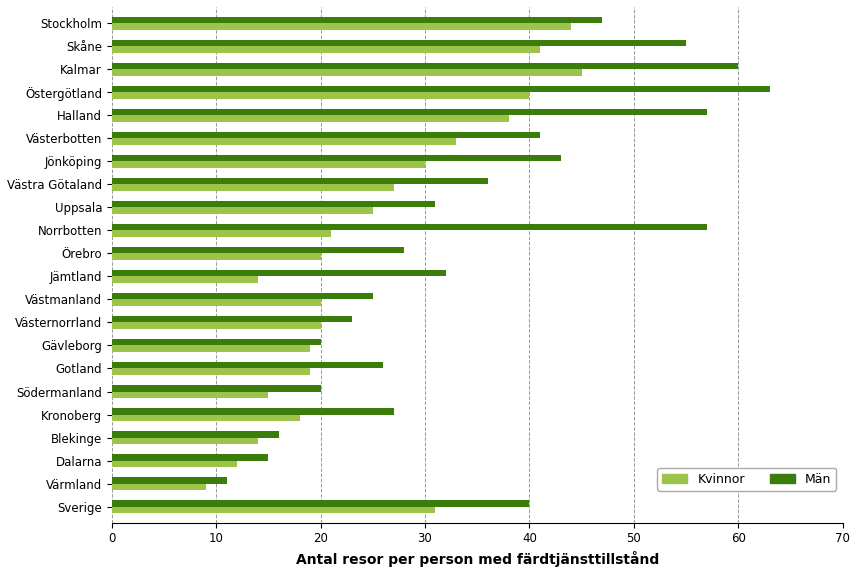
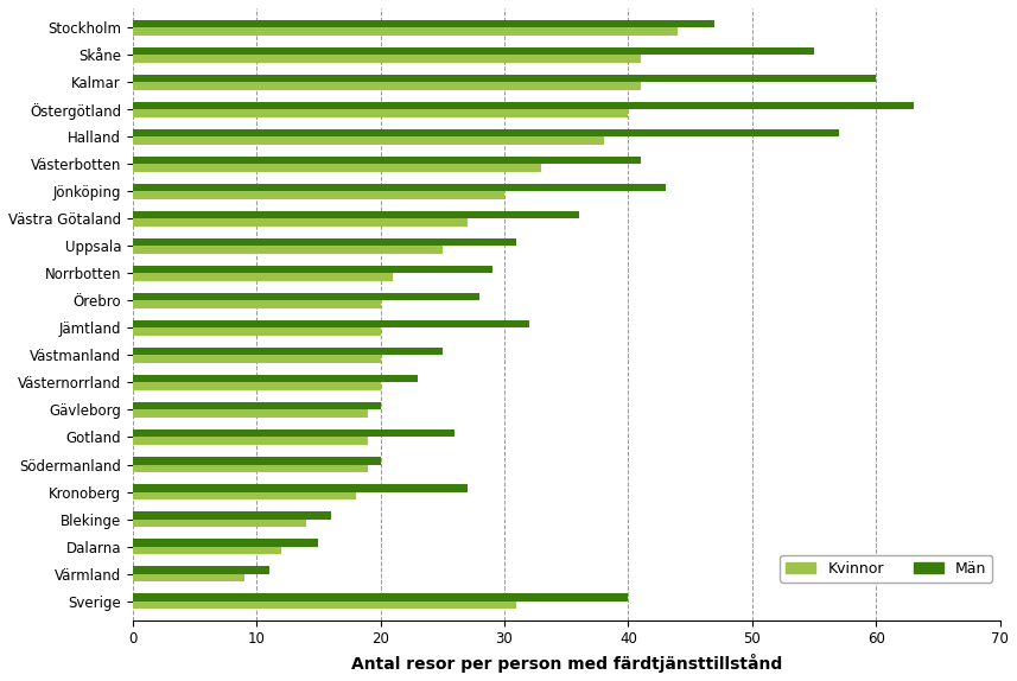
Kvinnor/Kalmar: 45 -> 41
Män/Norrbotten: 57 -> 29
Kvinnor/Jämtland: 14 -> 20
Kvinnor/Södermanland: 15 -> 19
